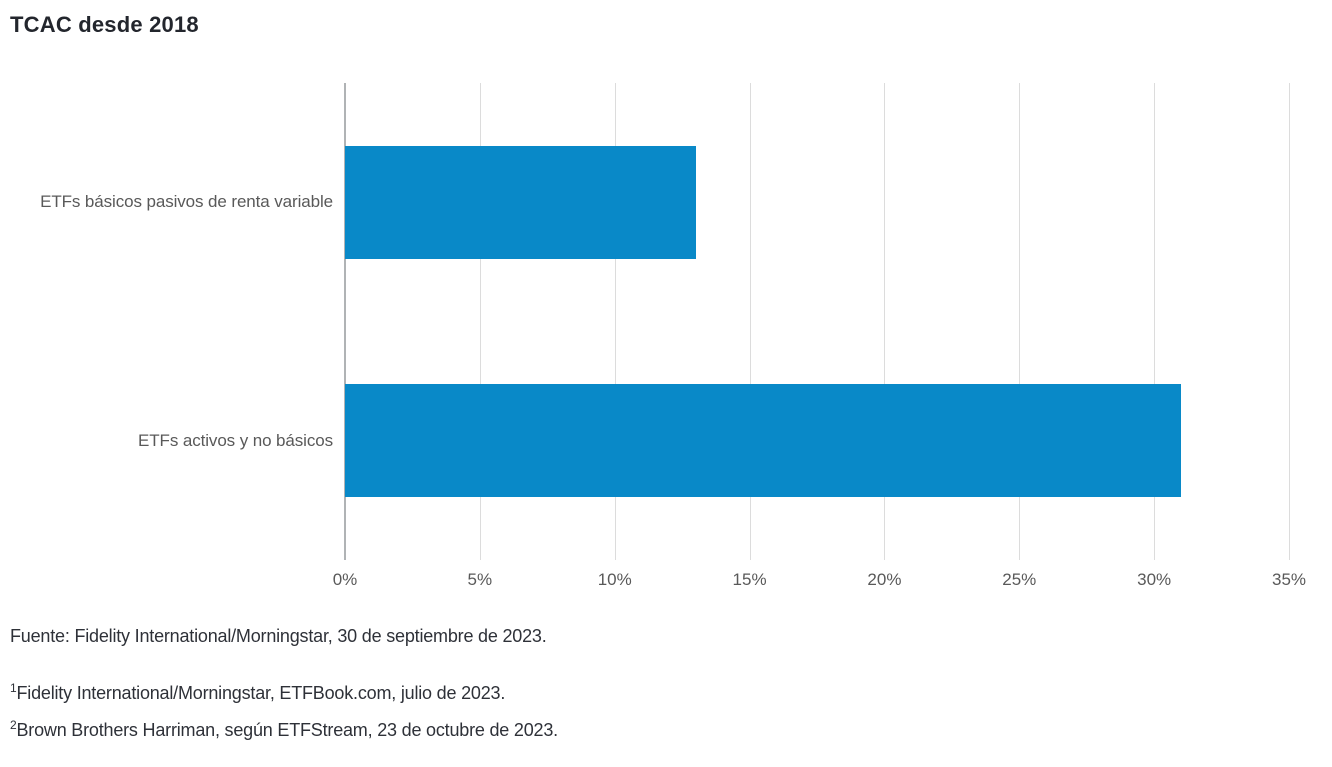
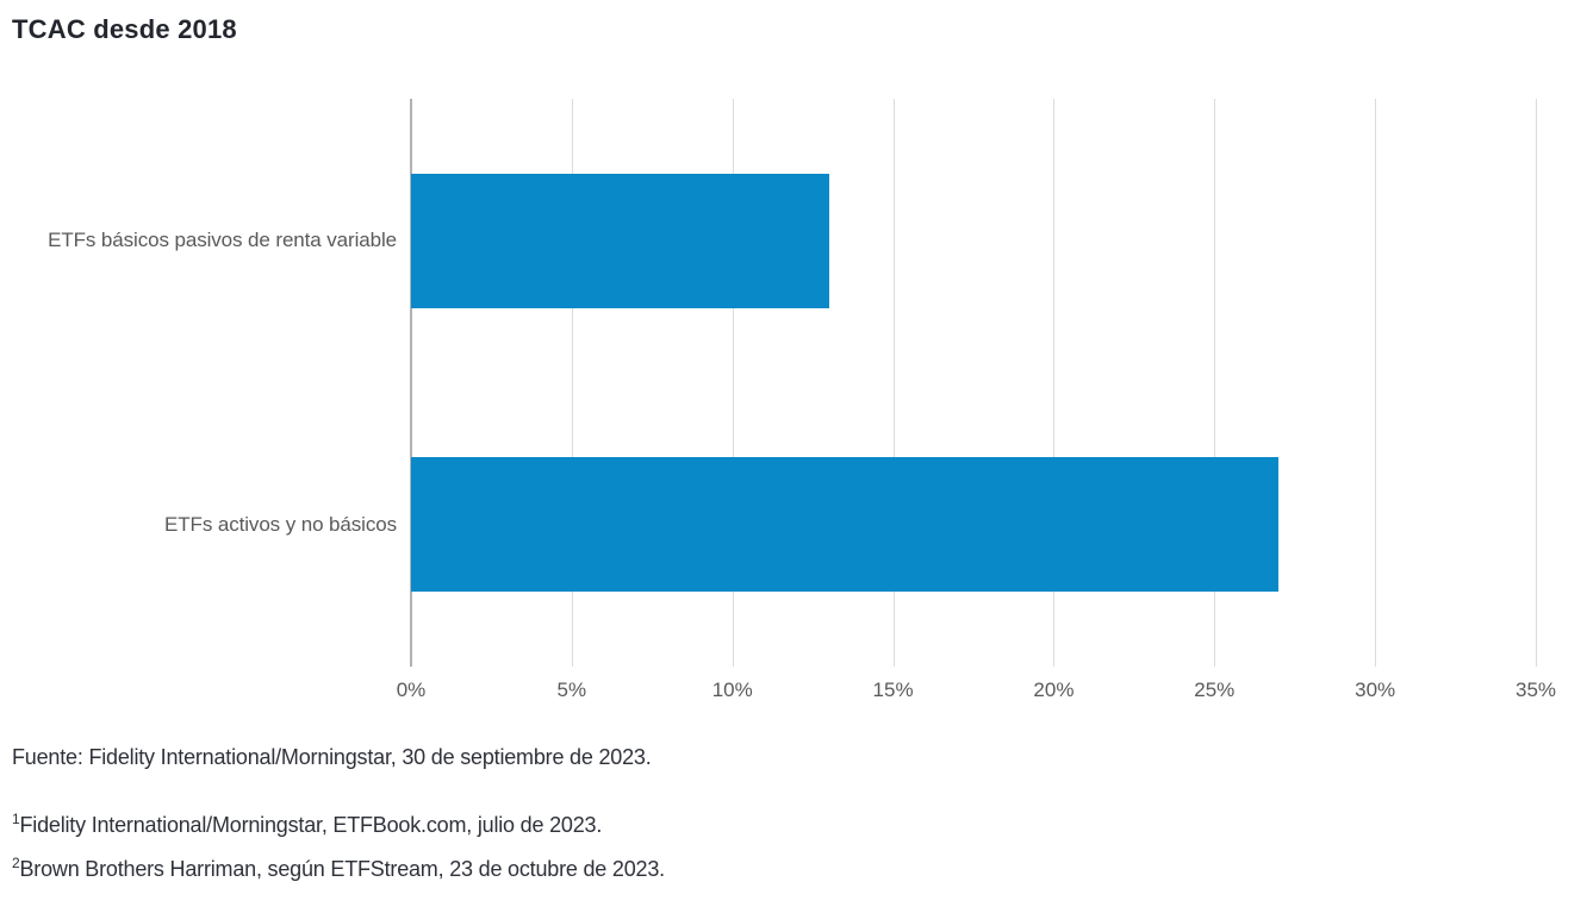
ETFs activos y no básicos: 31% -> 27%
